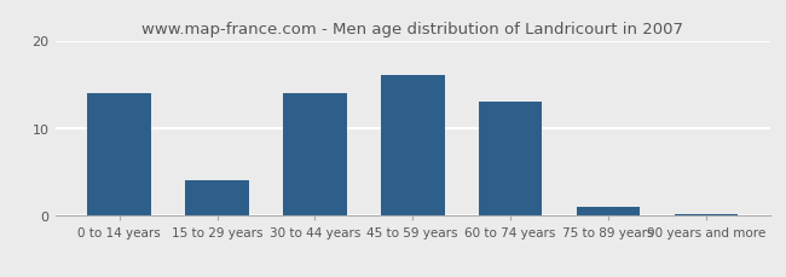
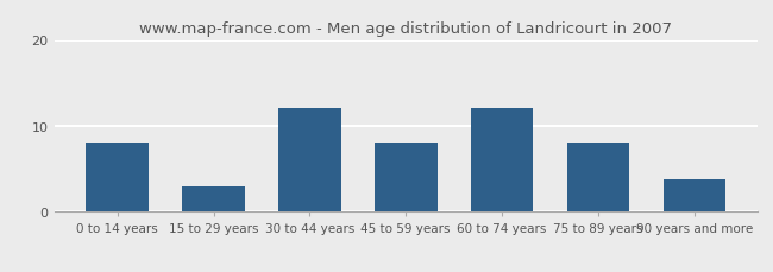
0 to 14 years: 14.0 -> 8.0
15 to 29 years: 4.0 -> 3.0
30 to 44 years: 14.0 -> 12.0
45 to 59 years: 16.0 -> 8.0
60 to 74 years: 13.0 -> 12.0
75 to 89 years: 1.0 -> 8.0
90 years and more: 0.2 -> 3.8
